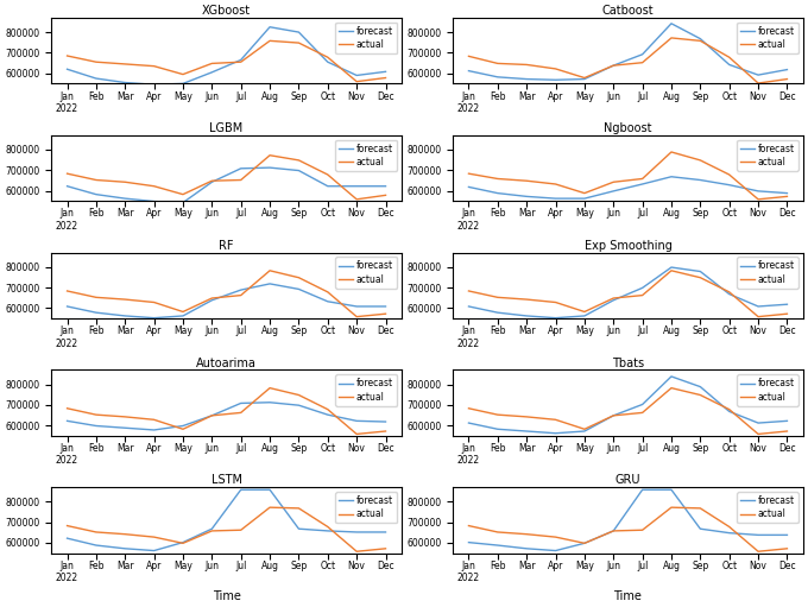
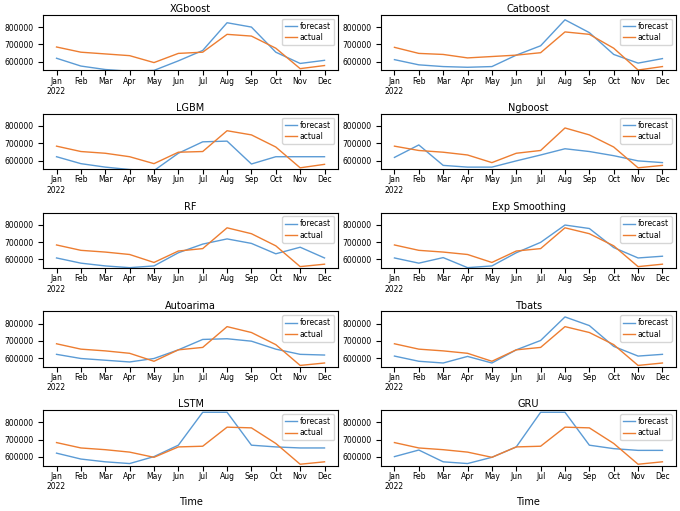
Catboost/actual/May: 580000 -> 630000
LGBM/forecast/Sep: 700000 -> 580000
Ngboost/forecast/Feb: 590000 -> 690000
RF/forecast/Nov: 610000 -> 670000
Exp Smoothing/forecast/Mar: 560000 -> 610000
Tbats/forecast/Apr: 560000 -> 610000
GRU/forecast/Feb: 590000 -> 640000
